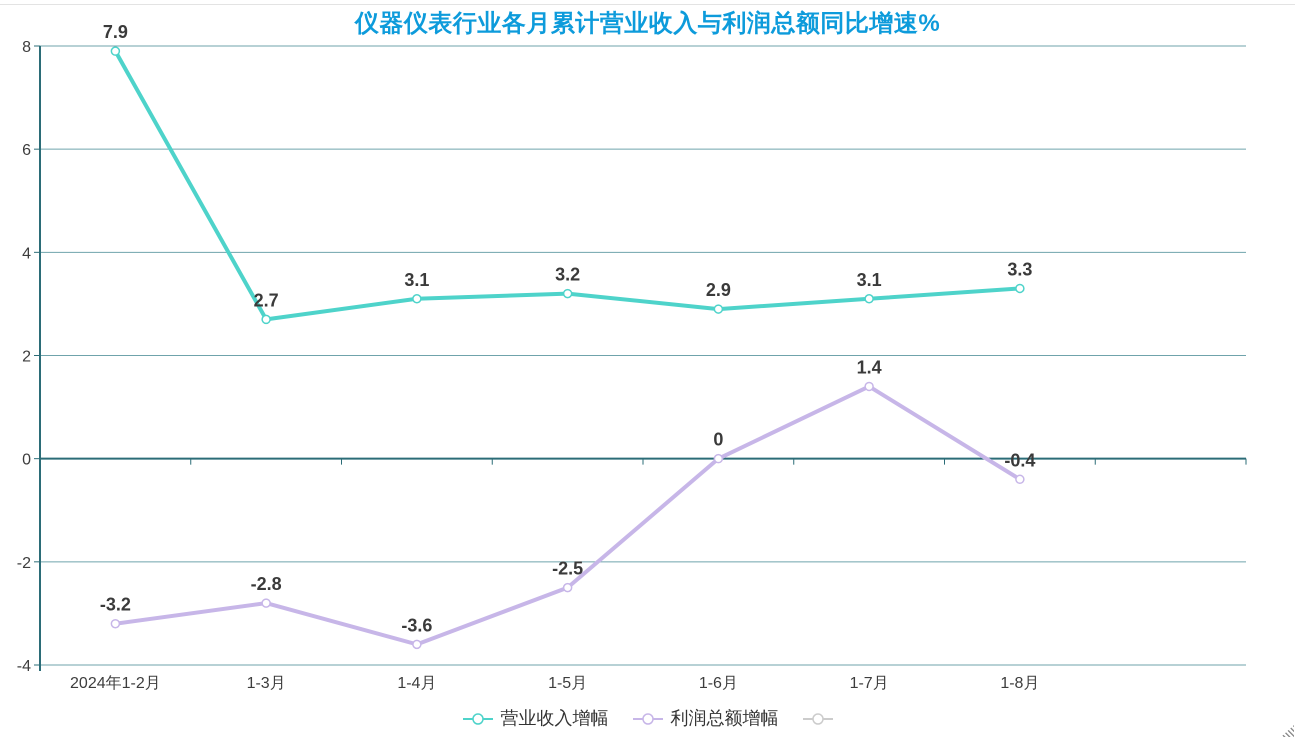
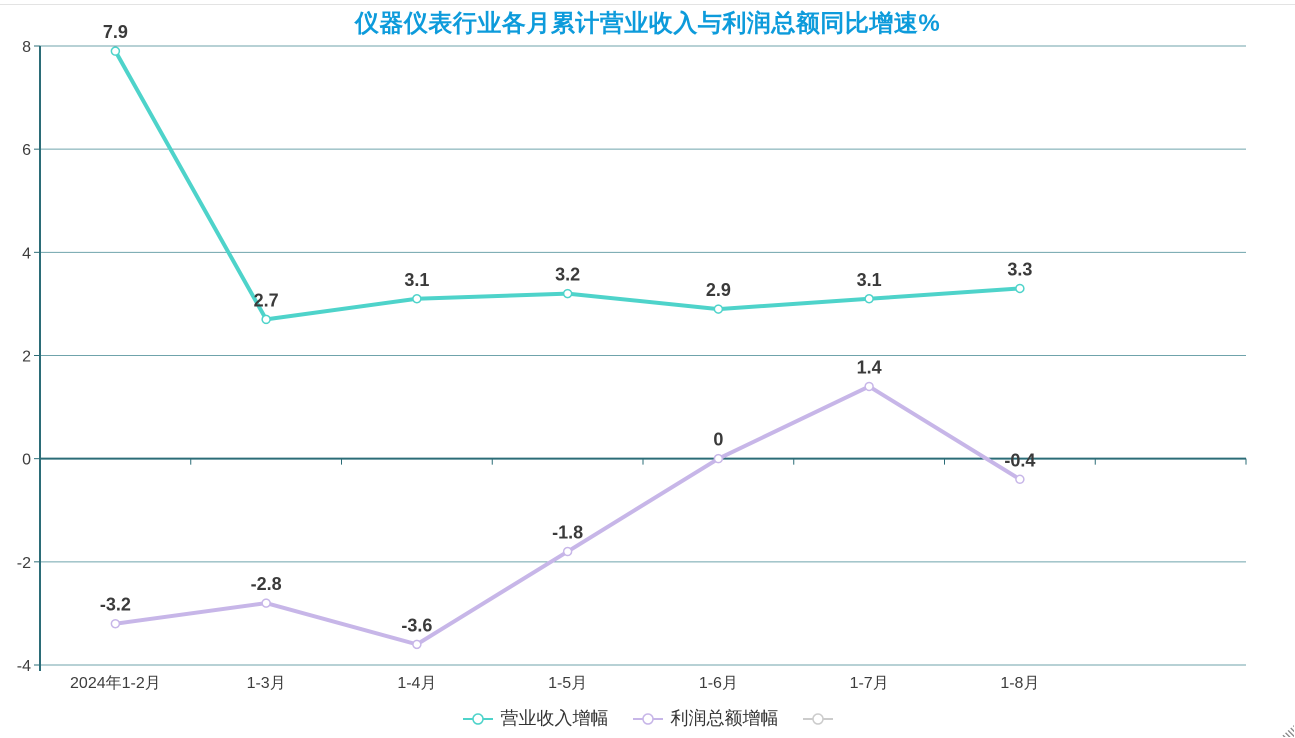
利润总额增幅/1-5月: -2.5 -> -1.8
